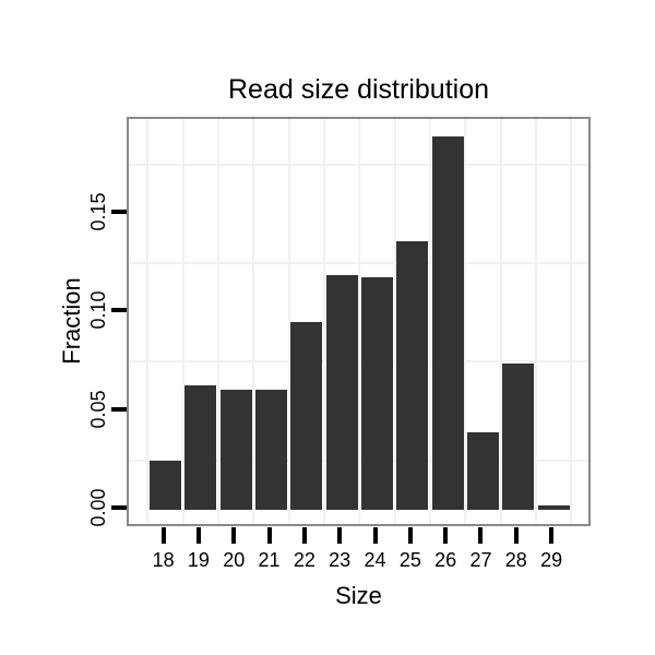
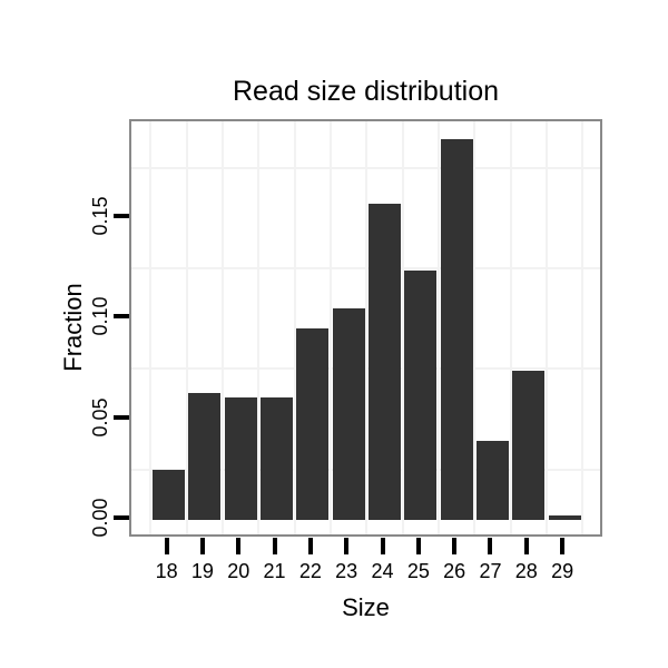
23: 0.119 -> 0.105
24: 0.118 -> 0.157
25: 0.136 -> 0.124
